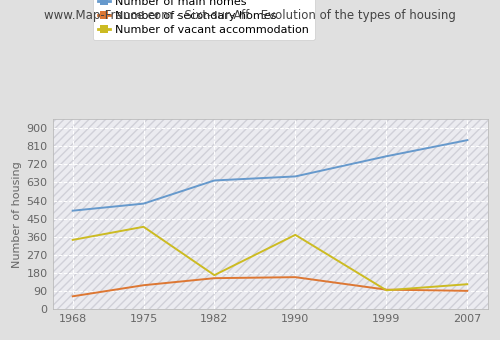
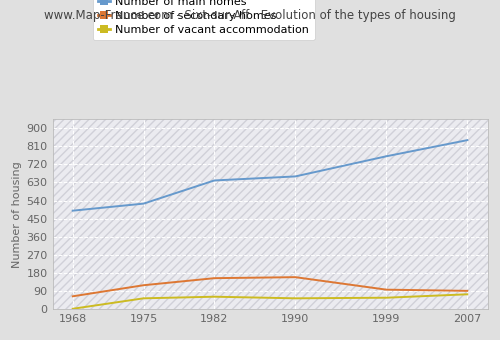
Number of vacant accommodation/1968: 345 -> 3
Number of vacant accommodation/1975: 410 -> 55
Number of vacant accommodation/1982: 170 -> 63
Number of vacant accommodation/1990: 370 -> 55
Number of vacant accommodation/1999: 95 -> 58
Number of vacant accommodation/2007: 125 -> 75
